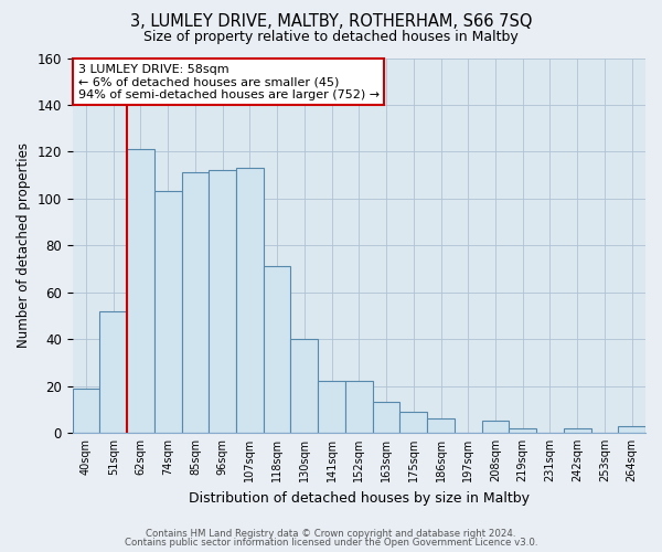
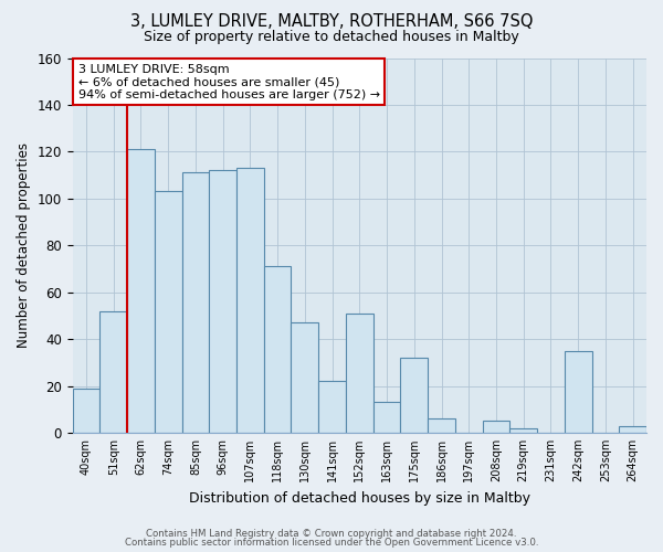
130sqm: 40 -> 47
152sqm: 22 -> 51
175sqm: 9 -> 32
242sqm: 2 -> 35
